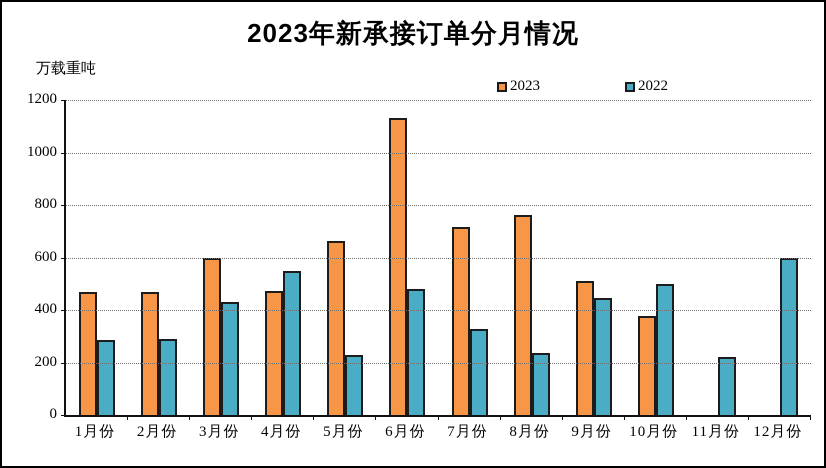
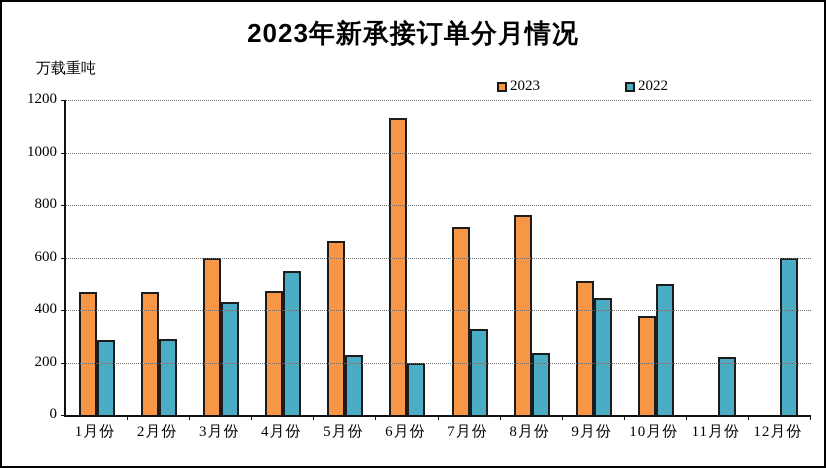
2022/6月份: 470 -> 190
